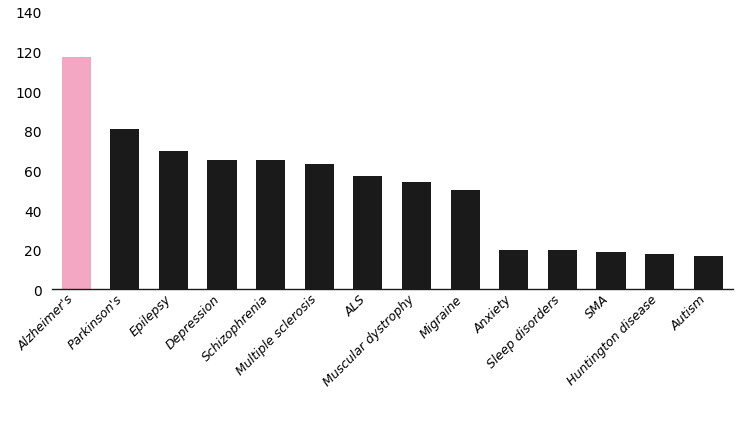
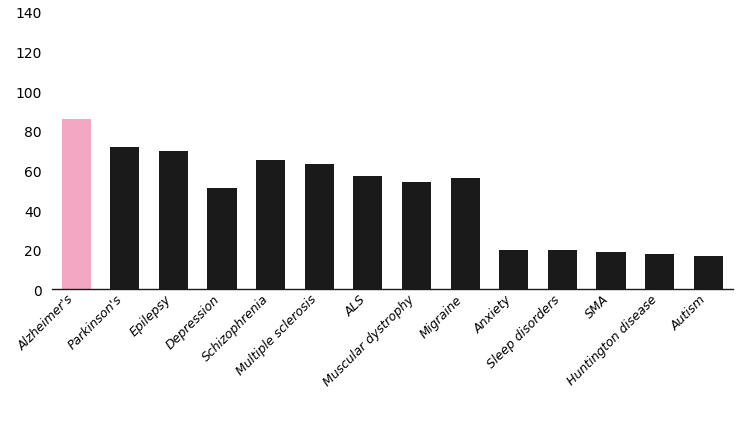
Alzheimer's: 117 -> 86
Parkinson's: 81 -> 72
Depression: 65 -> 51
Migraine: 50 -> 56
